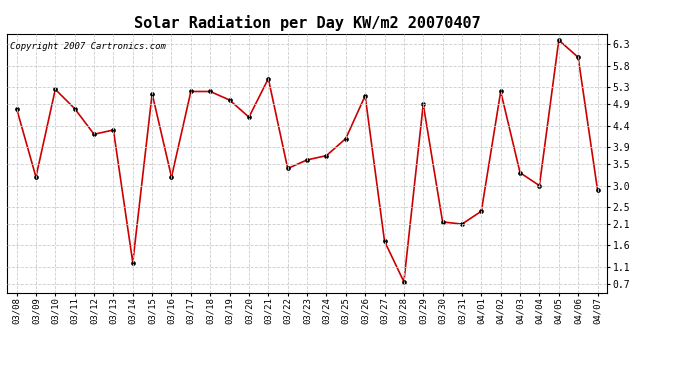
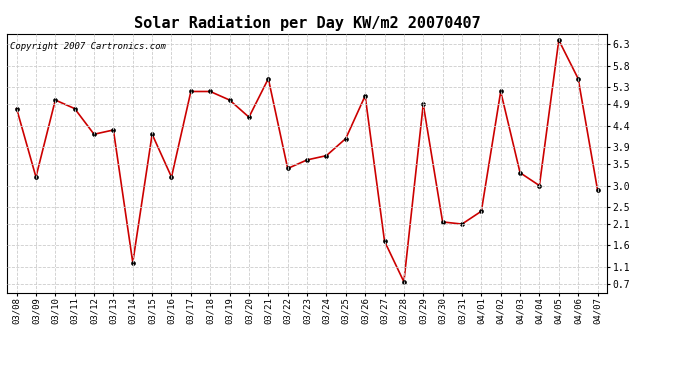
03/10: 5.25 -> 5.00
03/15: 5.15 -> 4.20
04/06: 6.00 -> 5.50
